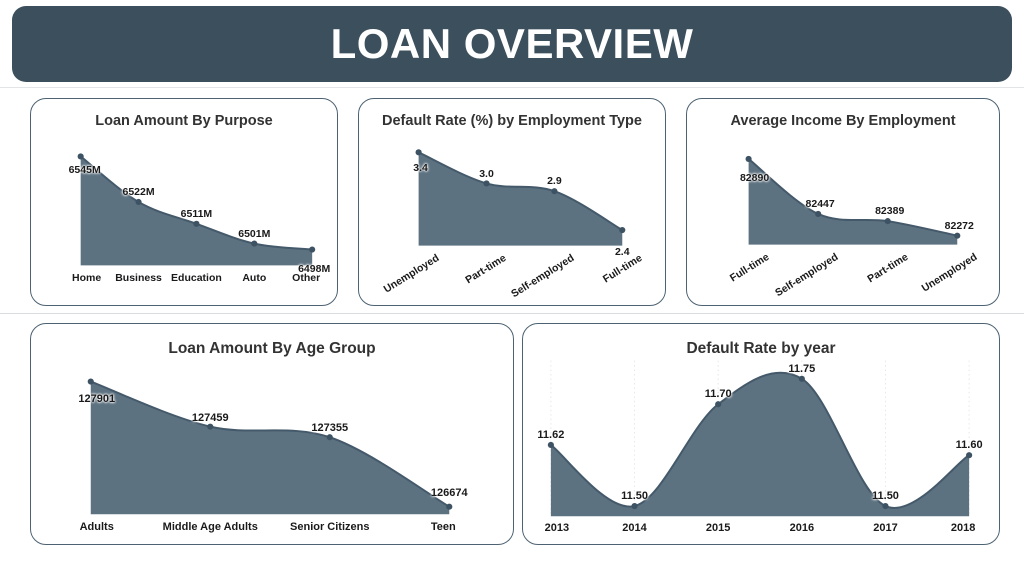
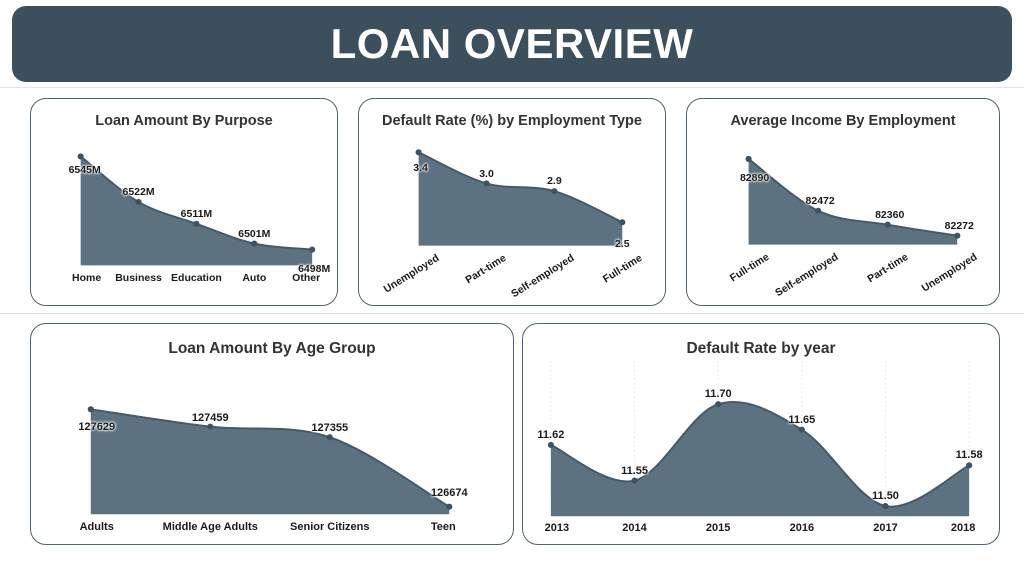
Default Rate (%) by Employment Type/Full-time: 2.4 -> 2.5
Average Income By Employment/Self-employed: 82447 -> 82472
Average Income By Employment/Part-time: 82389 -> 82360
Loan Amount By Age Group/Adults: 127901 -> 127629
Default Rate by year/2014: 11.50 -> 11.55
Default Rate by year/2016: 11.75 -> 11.65
Default Rate by year/2018: 11.60 -> 11.58
